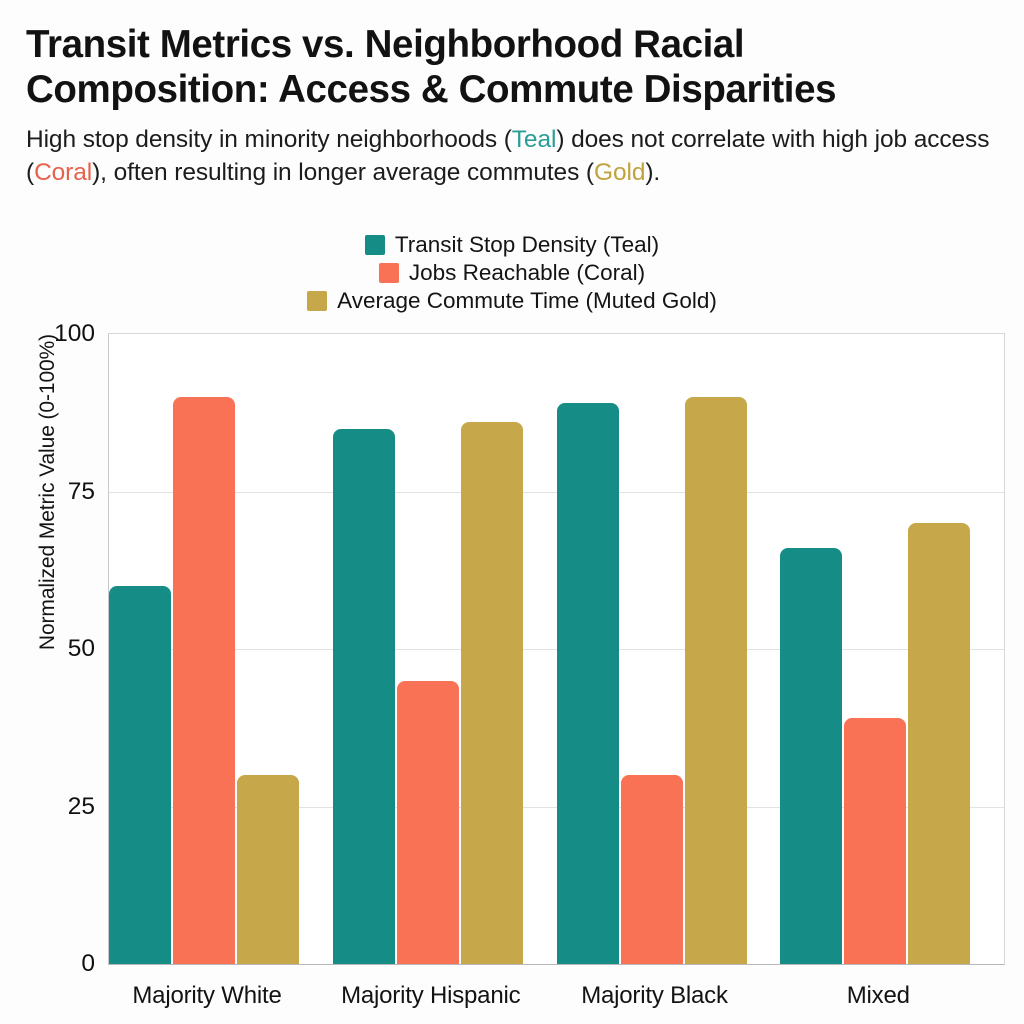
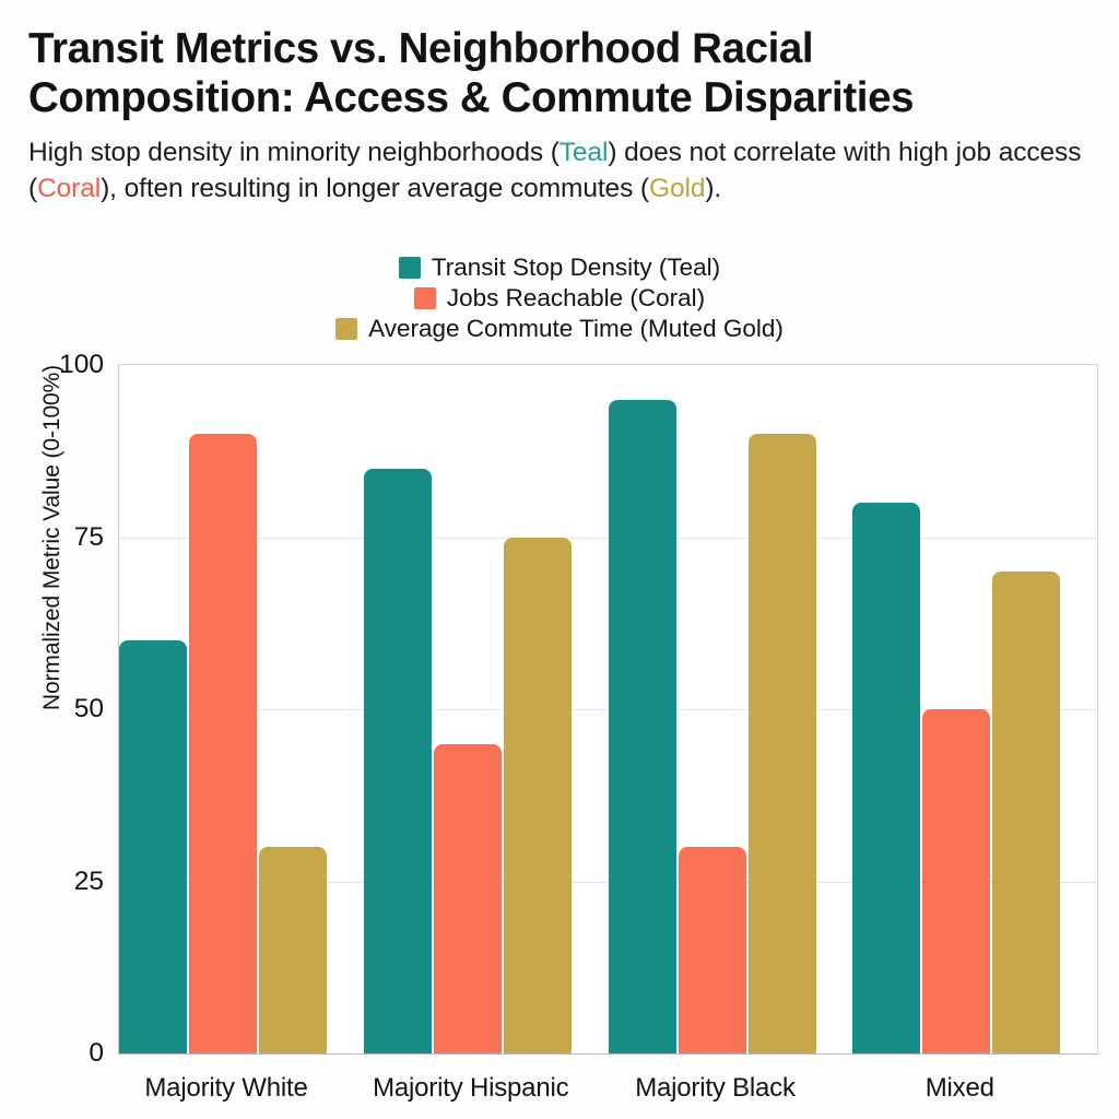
Average Commute Time (Muted Gold)/Majority Hispanic: 86 -> 75
Transit Stop Density (Teal)/Majority Black: 89 -> 95
Transit Stop Density (Teal)/Mixed: 66 -> 80
Jobs Reachable (Coral)/Mixed: 39 -> 50
